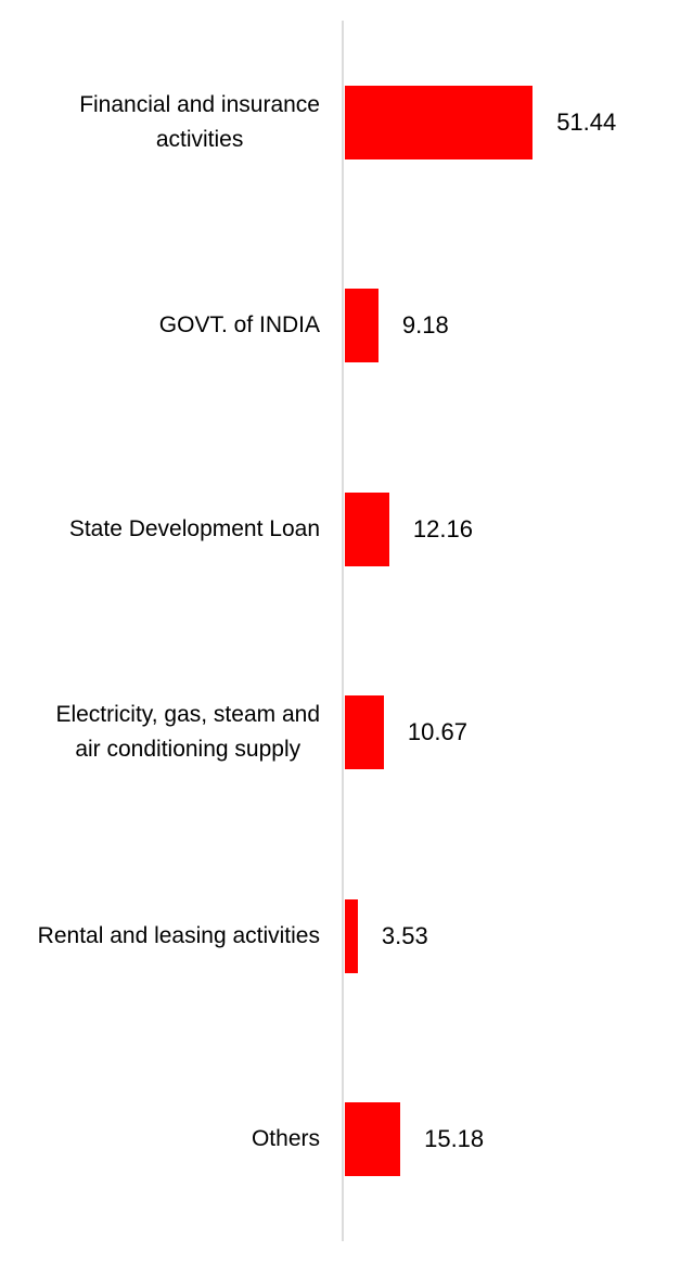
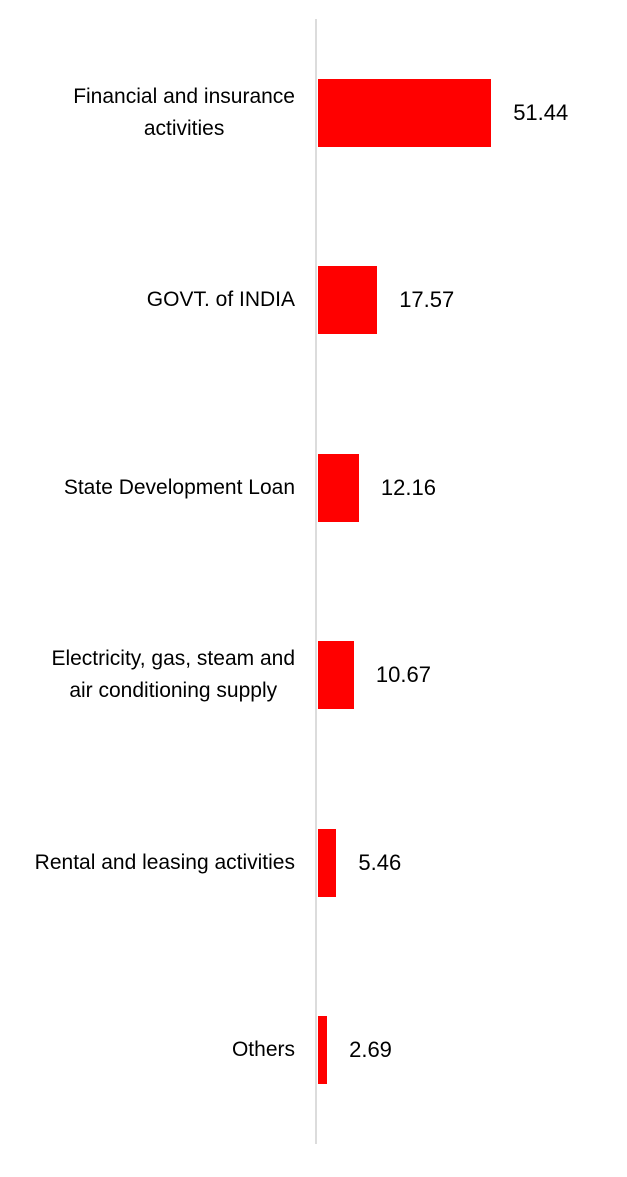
GOVT. of INDIA: 9.18 -> 17.57
Rental and leasing activities: 3.53 -> 5.46
Others: 15.18 -> 2.69
